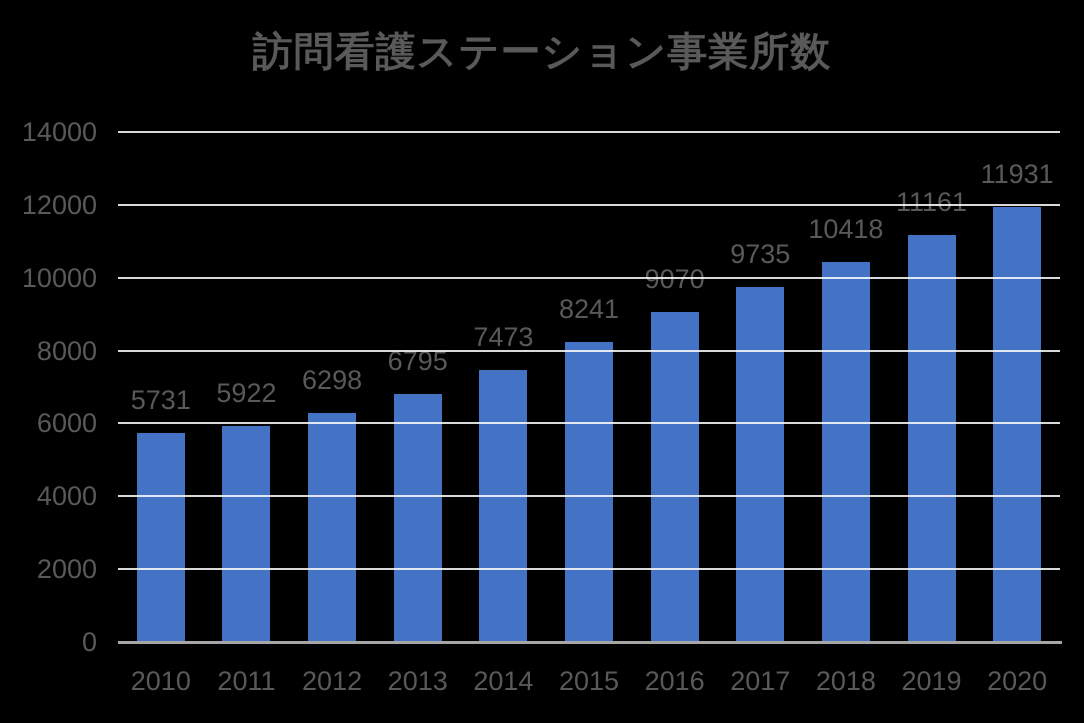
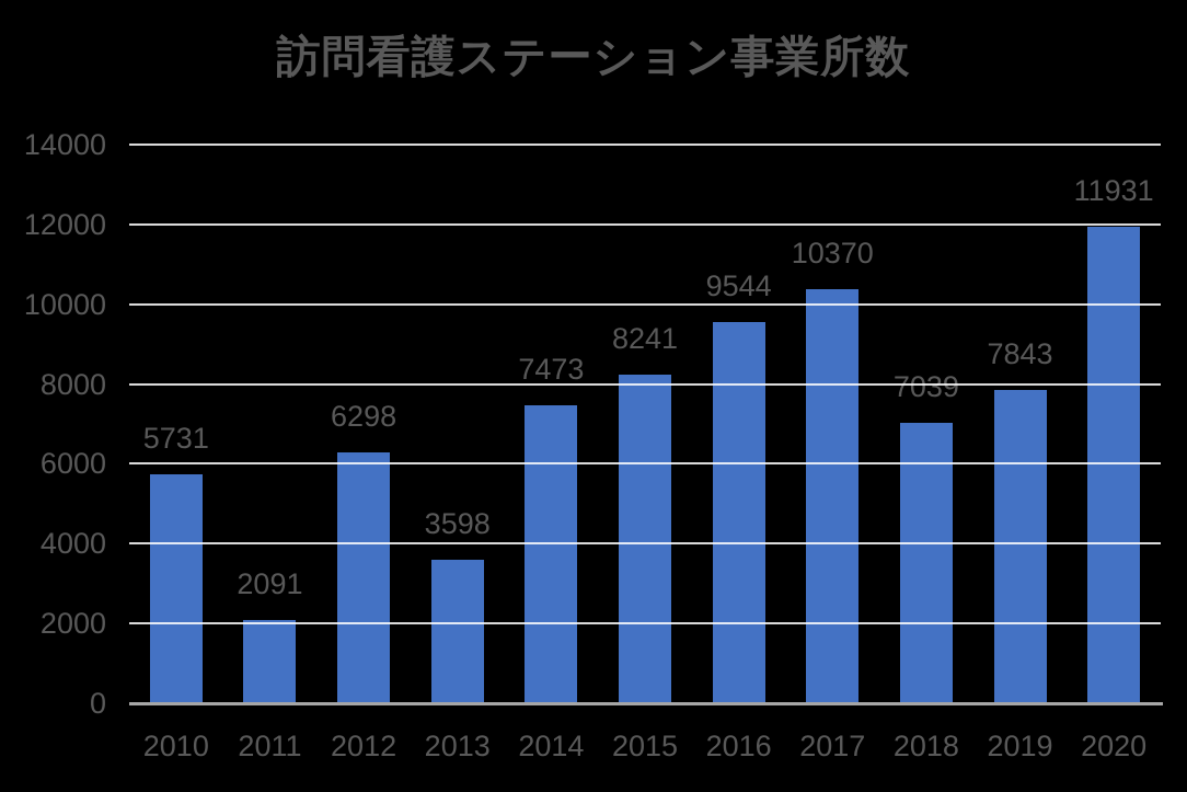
2011: 5922 -> 2091
2013: 6795 -> 3598
2016: 9070 -> 9544
2017: 9735 -> 10370
2018: 10418 -> 7039
2019: 11161 -> 7843
